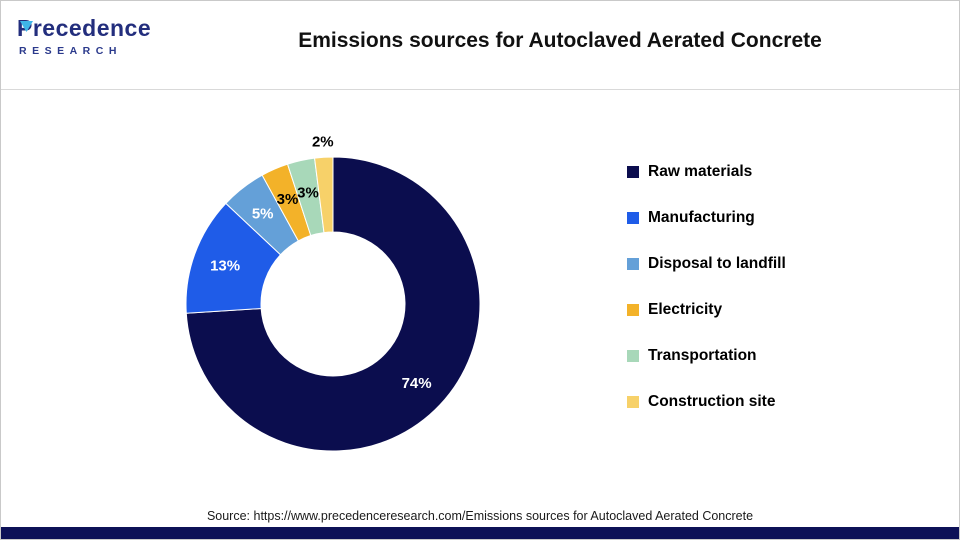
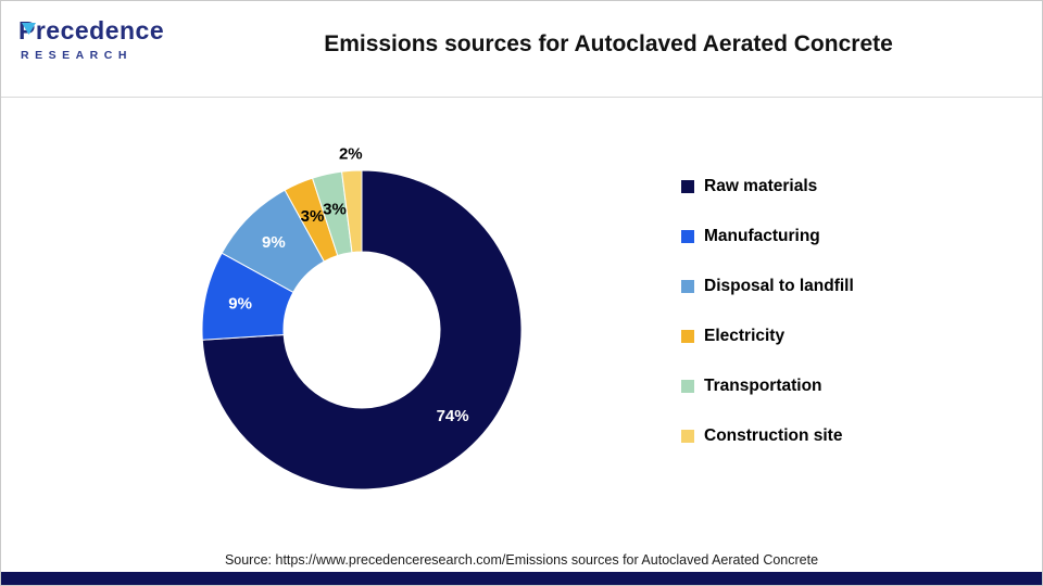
Manufacturing: 13% -> 9%
Disposal to landfill: 5% -> 9%
